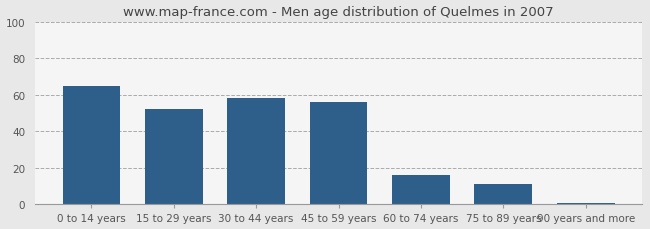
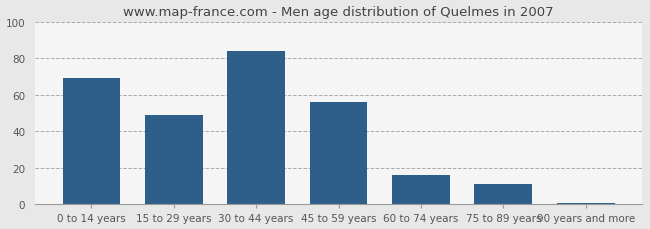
0 to 14 years: 65 -> 69
15 to 29 years: 52 -> 49
30 to 44 years: 58 -> 84
